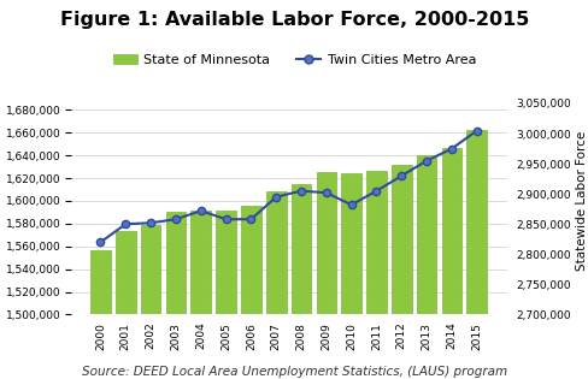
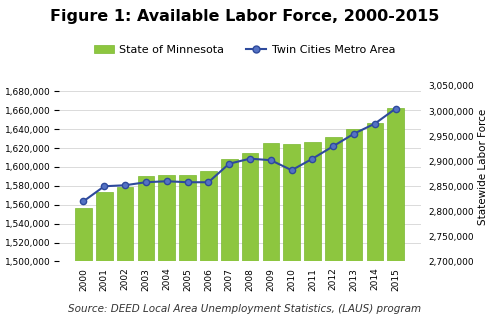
Twin Cities Metro Area/2004: 2,872,000 -> 2,860,000
